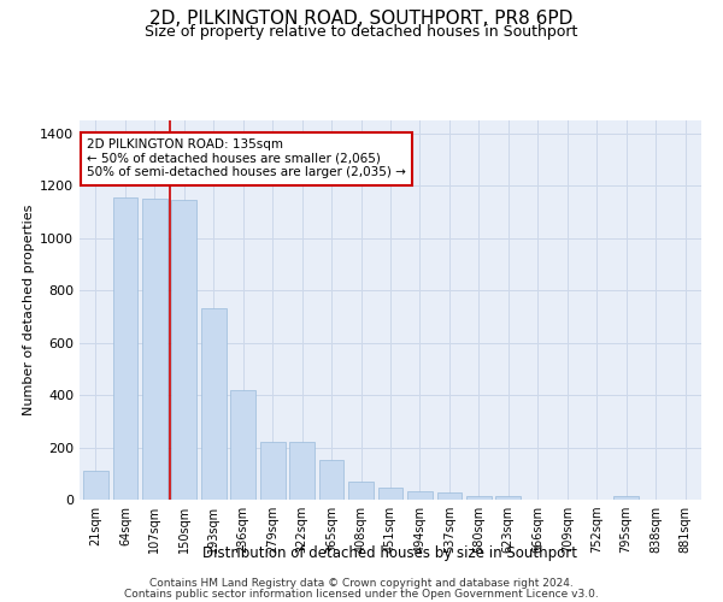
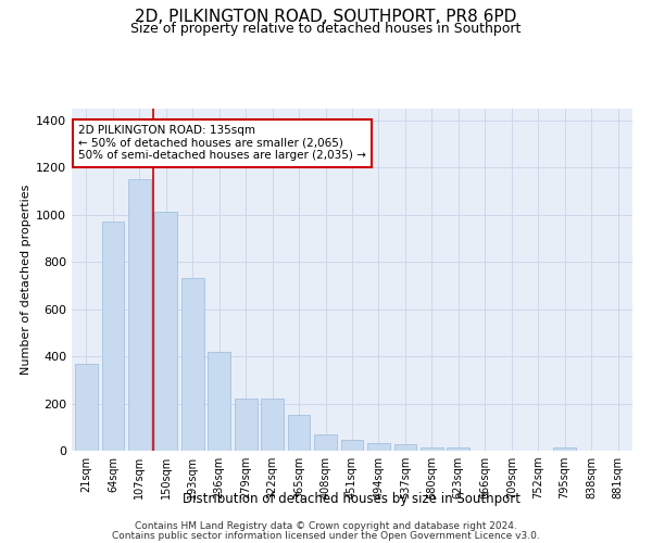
21sqm: 110 -> 370
64sqm: 1155 -> 970
150sqm: 1145 -> 1015
